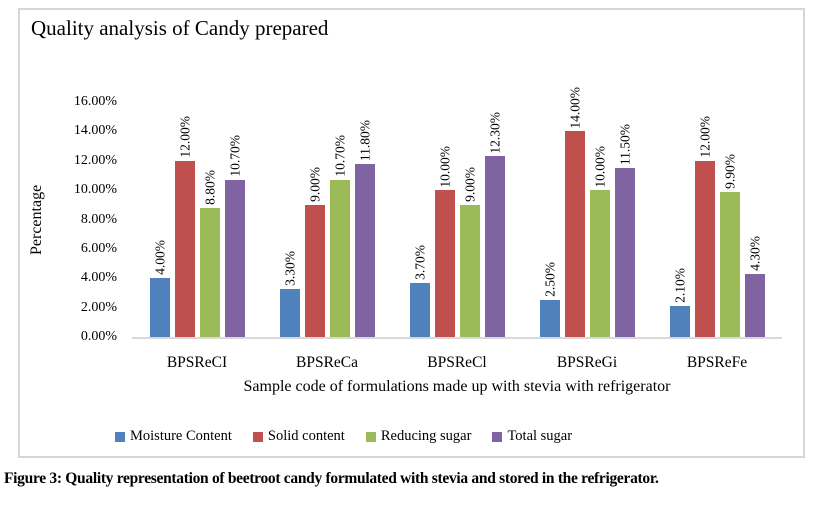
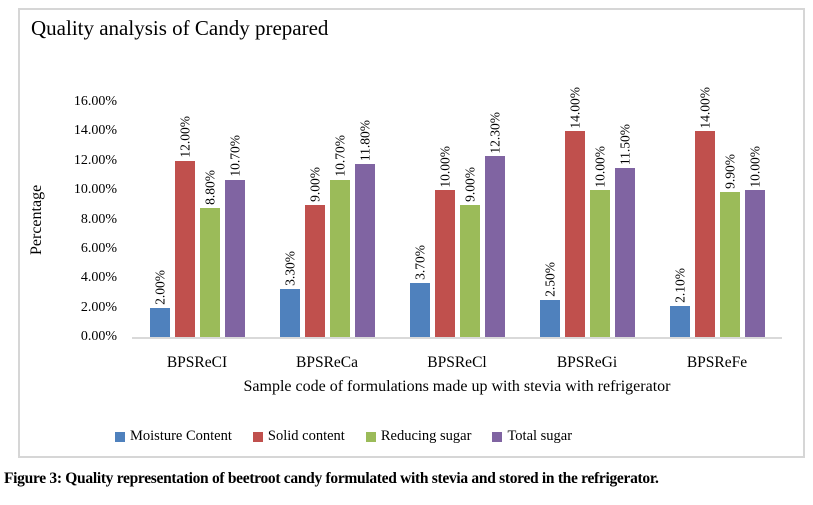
Moisture Content/BPSReCI: 4.00% -> 2.00%
Solid content/BPSReFe: 12.00% -> 14.00%
Total sugar/BPSReFe: 4.30% -> 10.00%
